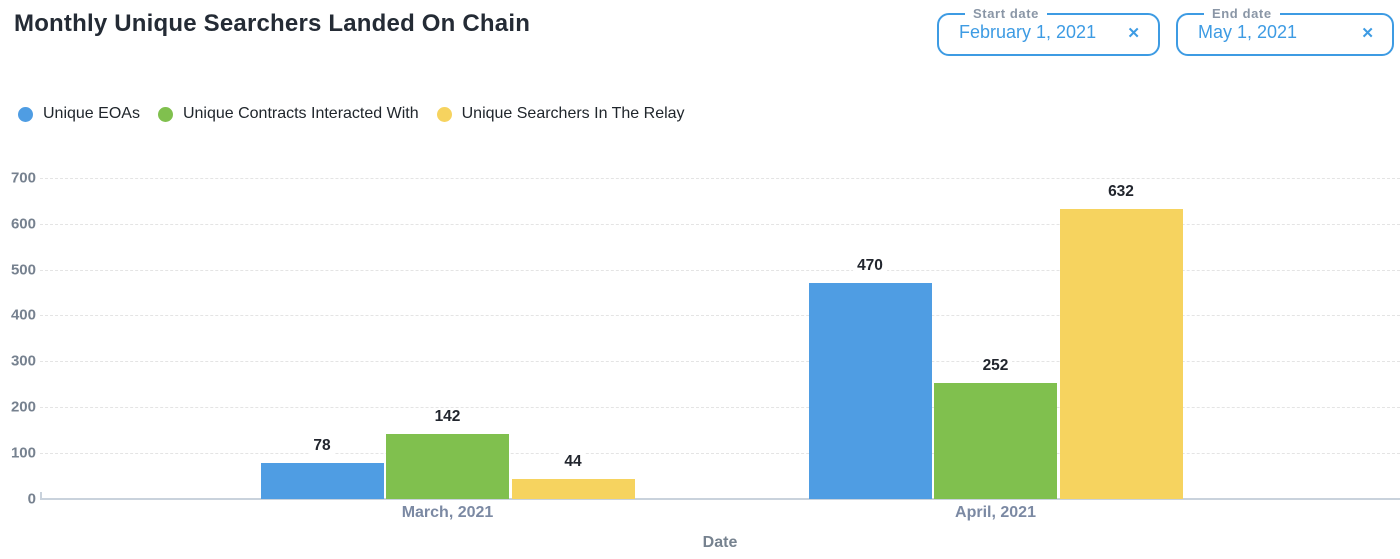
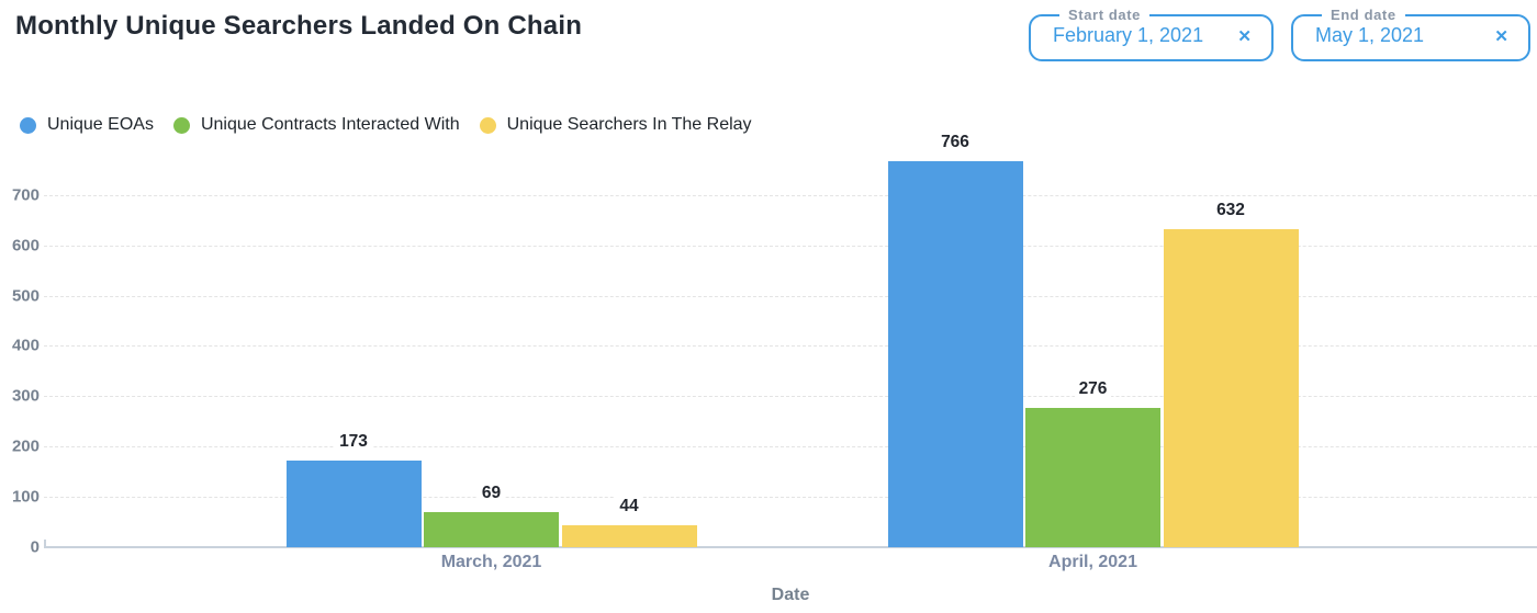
Unique EOAs/March, 2021: 78 -> 173
Unique Contracts Interacted With/March, 2021: 142 -> 69
Unique EOAs/April, 2021: 470 -> 766
Unique Contracts Interacted With/April, 2021: 252 -> 276
